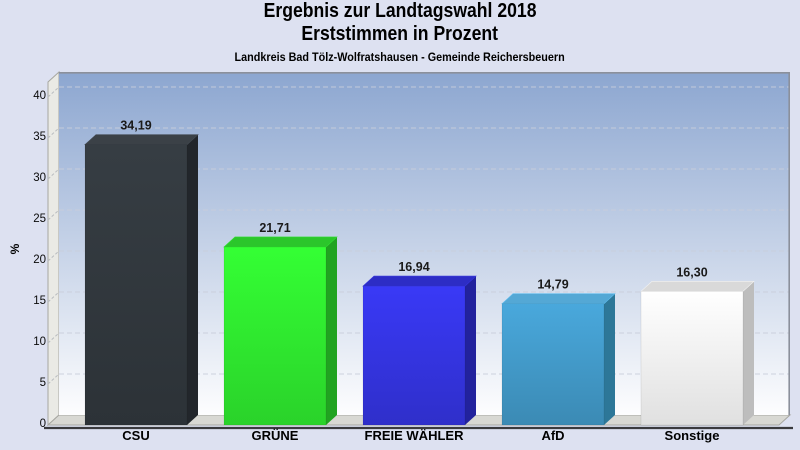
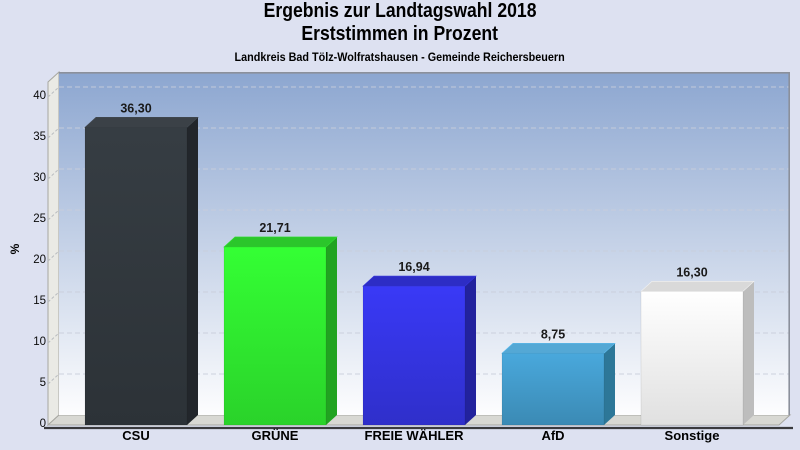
CSU: 34,19 -> 36,30
AfD: 14,79 -> 8,75
